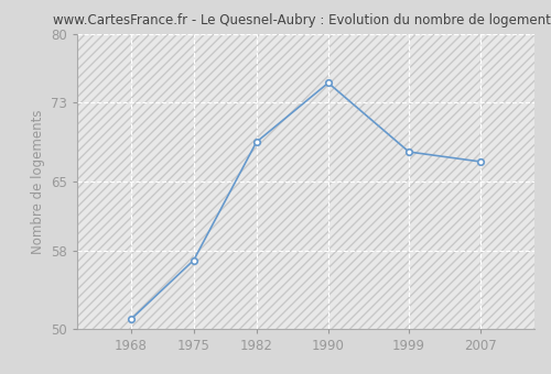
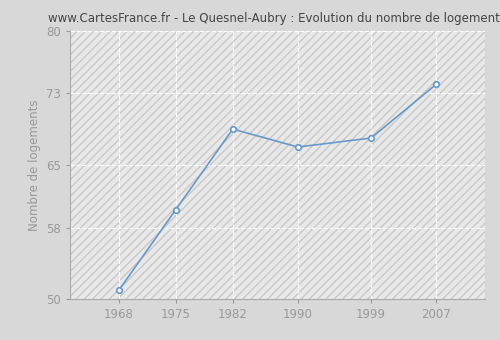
1975: 57 -> 60
1990: 75 -> 67
2007: 67 -> 74
